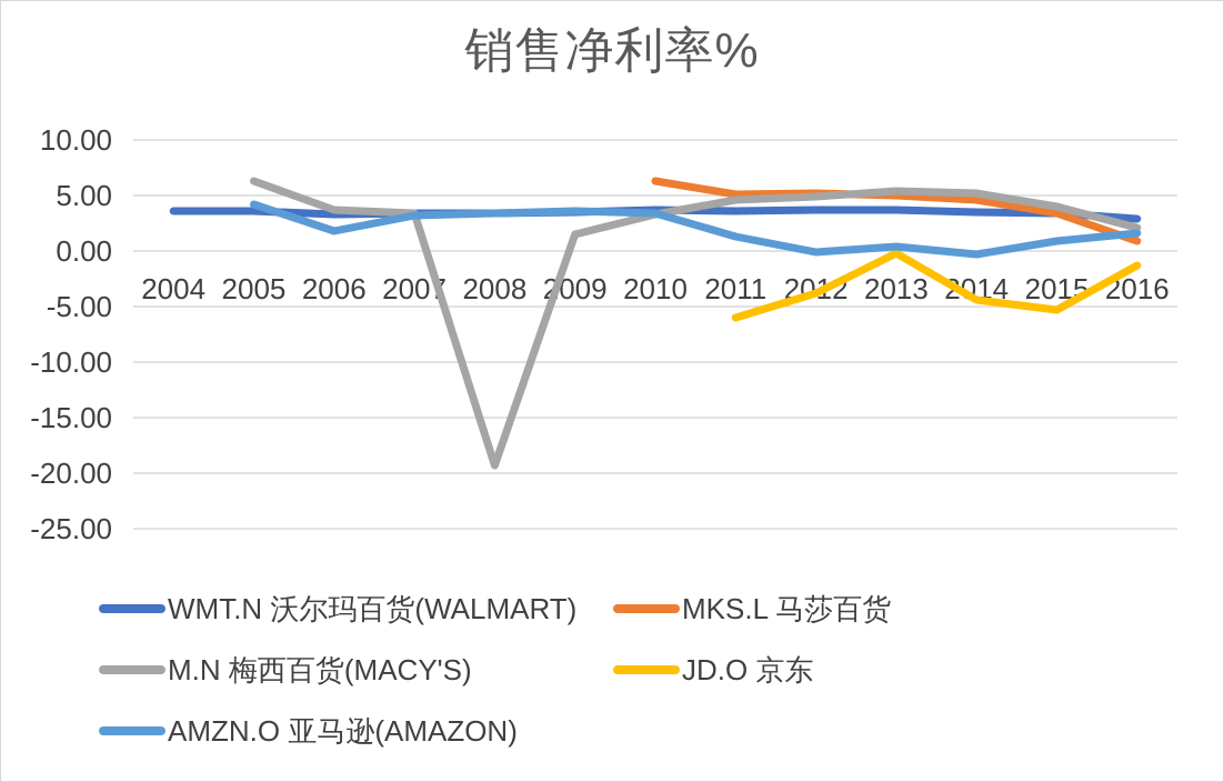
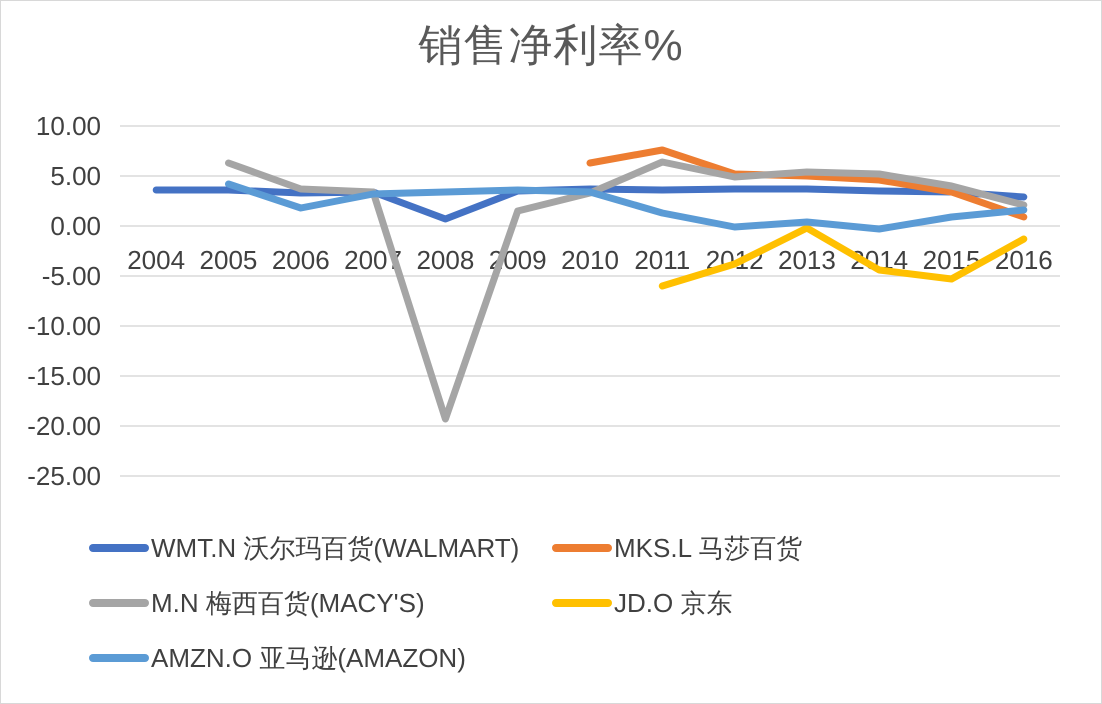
WMT.N 沃尔玛百货(WALMART)/2008: 3.4 -> 0.7
MKS.L 马莎百货/2011: 5.1 -> 7.6
M.N 梅西百货(MACY'S)/2011: 4.6 -> 6.4
